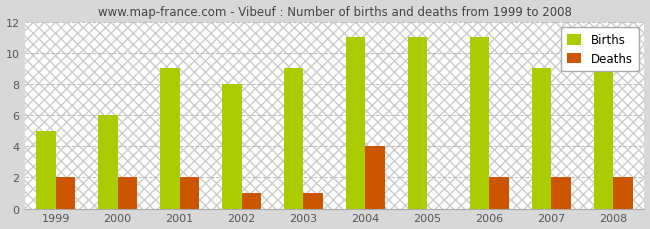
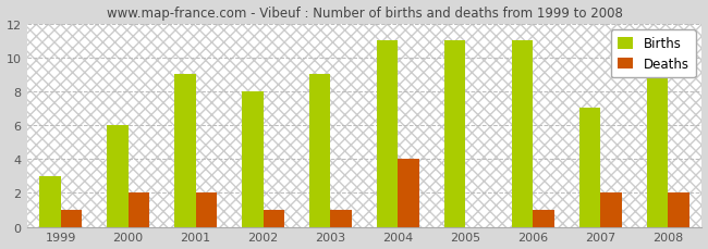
Births/1999: 5 -> 3
Deaths/1999: 2 -> 1
Deaths/2006: 2 -> 1
Births/2007: 9 -> 7
